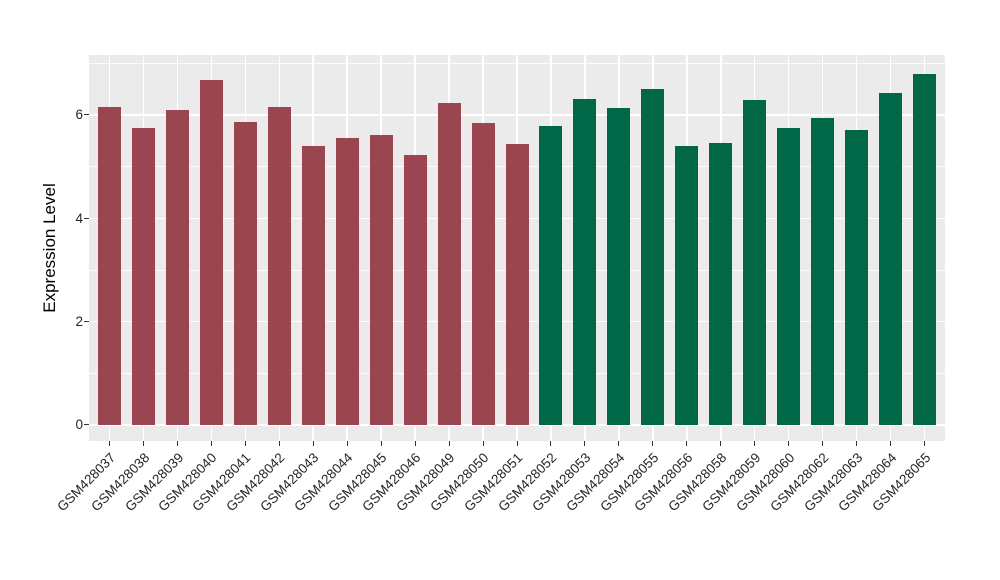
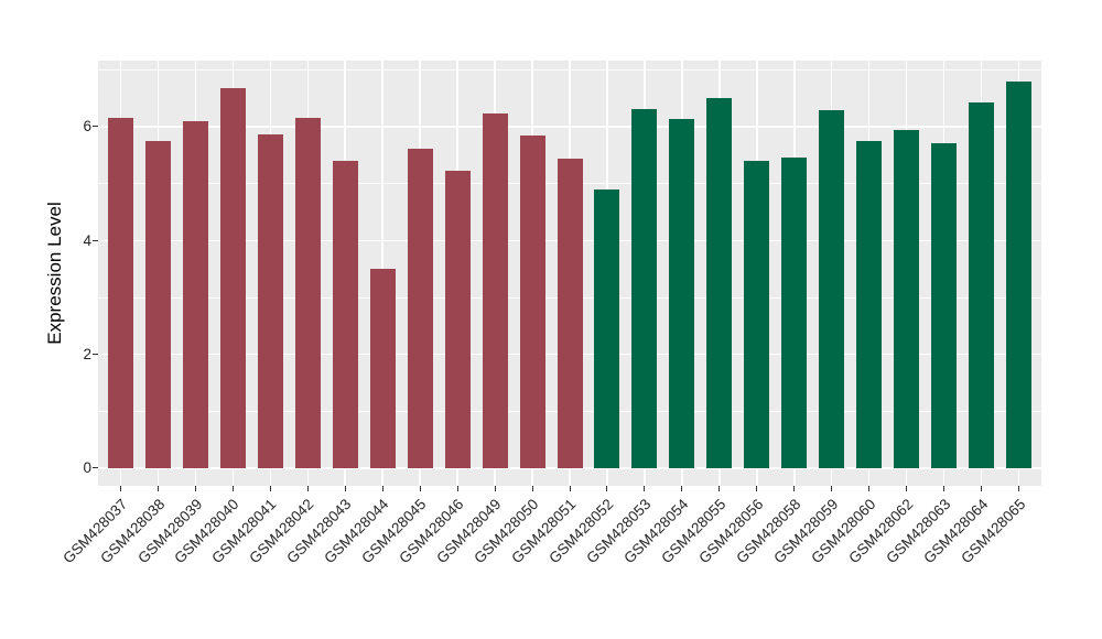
GSM428044: 5.6 -> 3.5
GSM428052: 5.8 -> 4.9
